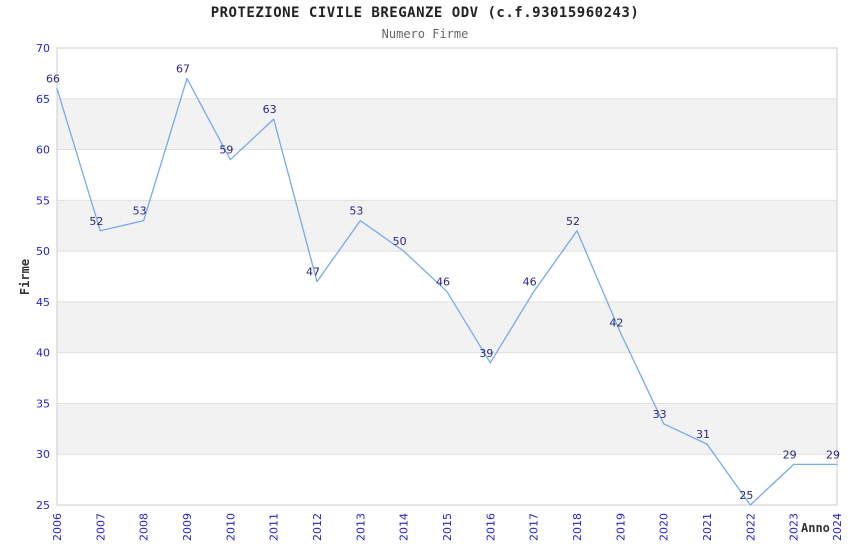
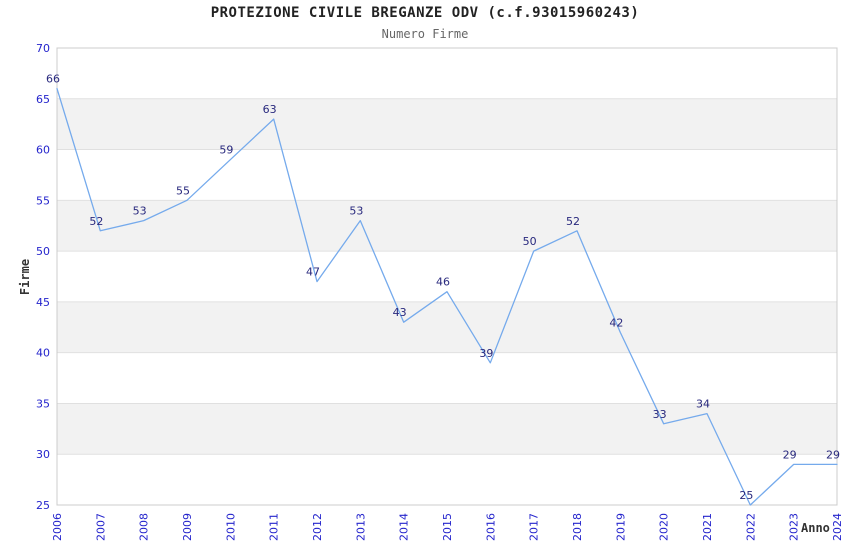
2009: 67 -> 55
2014: 50 -> 43
2017: 46 -> 50
2021: 31 -> 34
